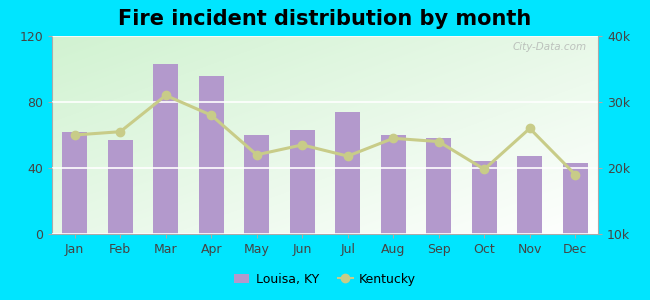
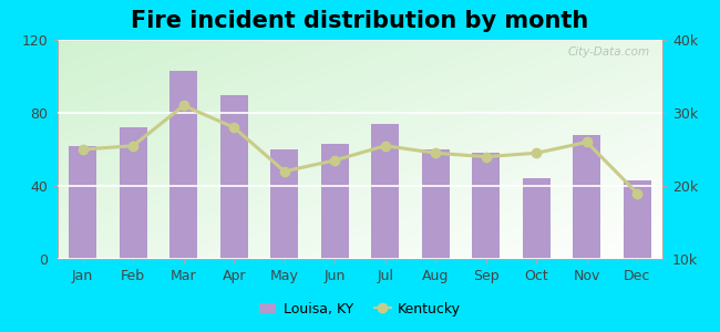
Louisa, KY/Feb: 57 -> 72
Louisa, KY/Apr: 96 -> 90
Kentucky/Jul: 21.8k -> 25.5k
Kentucky/Oct: 19.8k -> 24.5k
Louisa, KY/Nov: 47 -> 68
